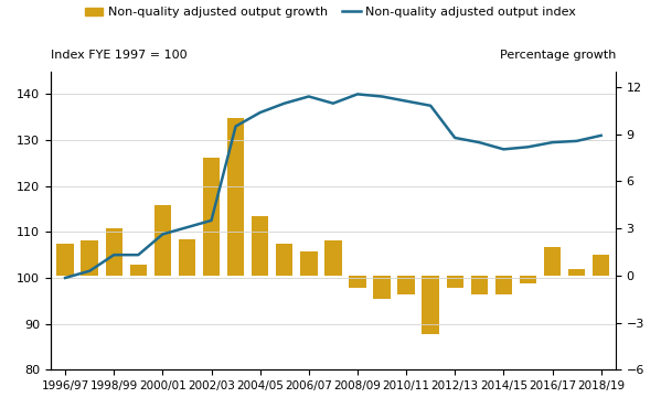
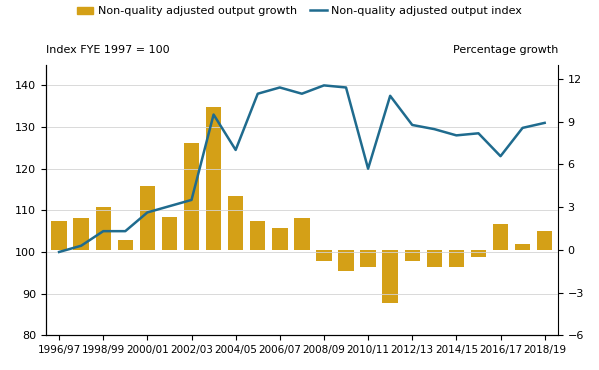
Non-quality adjusted output index/2004/05: 136.0 -> 124.5
Non-quality adjusted output index/2010/11: 138.5 -> 120.0
Non-quality adjusted output index/2016/17: 129.5 -> 123.0
